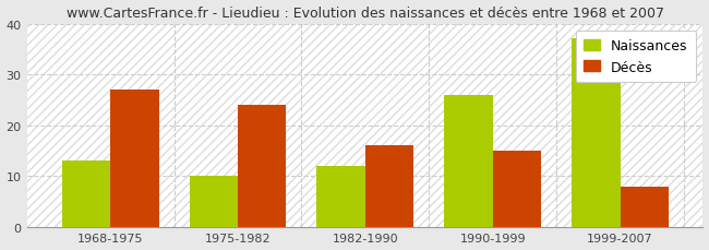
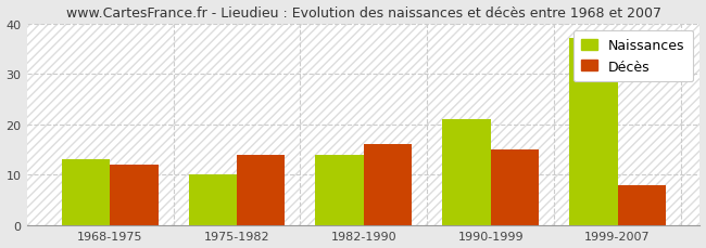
Décès/1968-1975: 27 -> 12
Décès/1975-1982: 24 -> 14
Naissances/1982-1990: 12 -> 14
Naissances/1990-1999: 26 -> 21
